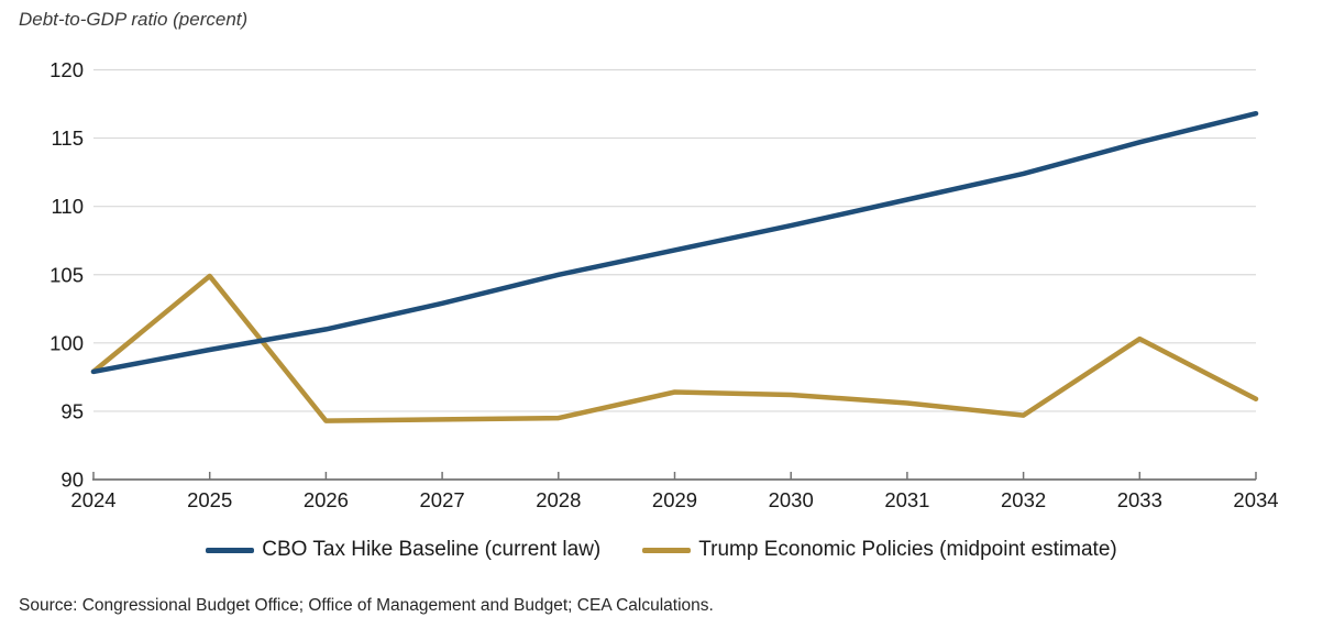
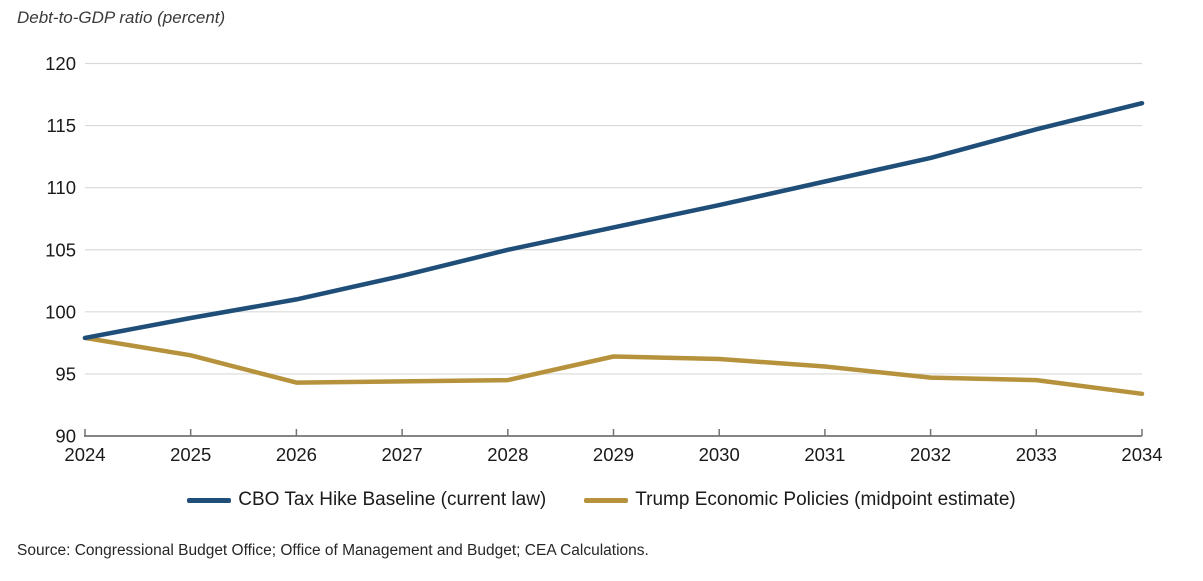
Trump Economic Policies (midpoint estimate)/2025: 104.9 -> 96.5
Trump Economic Policies (midpoint estimate)/2033: 100.3 -> 94.5
Trump Economic Policies (midpoint estimate)/2034: 95.9 -> 93.4
